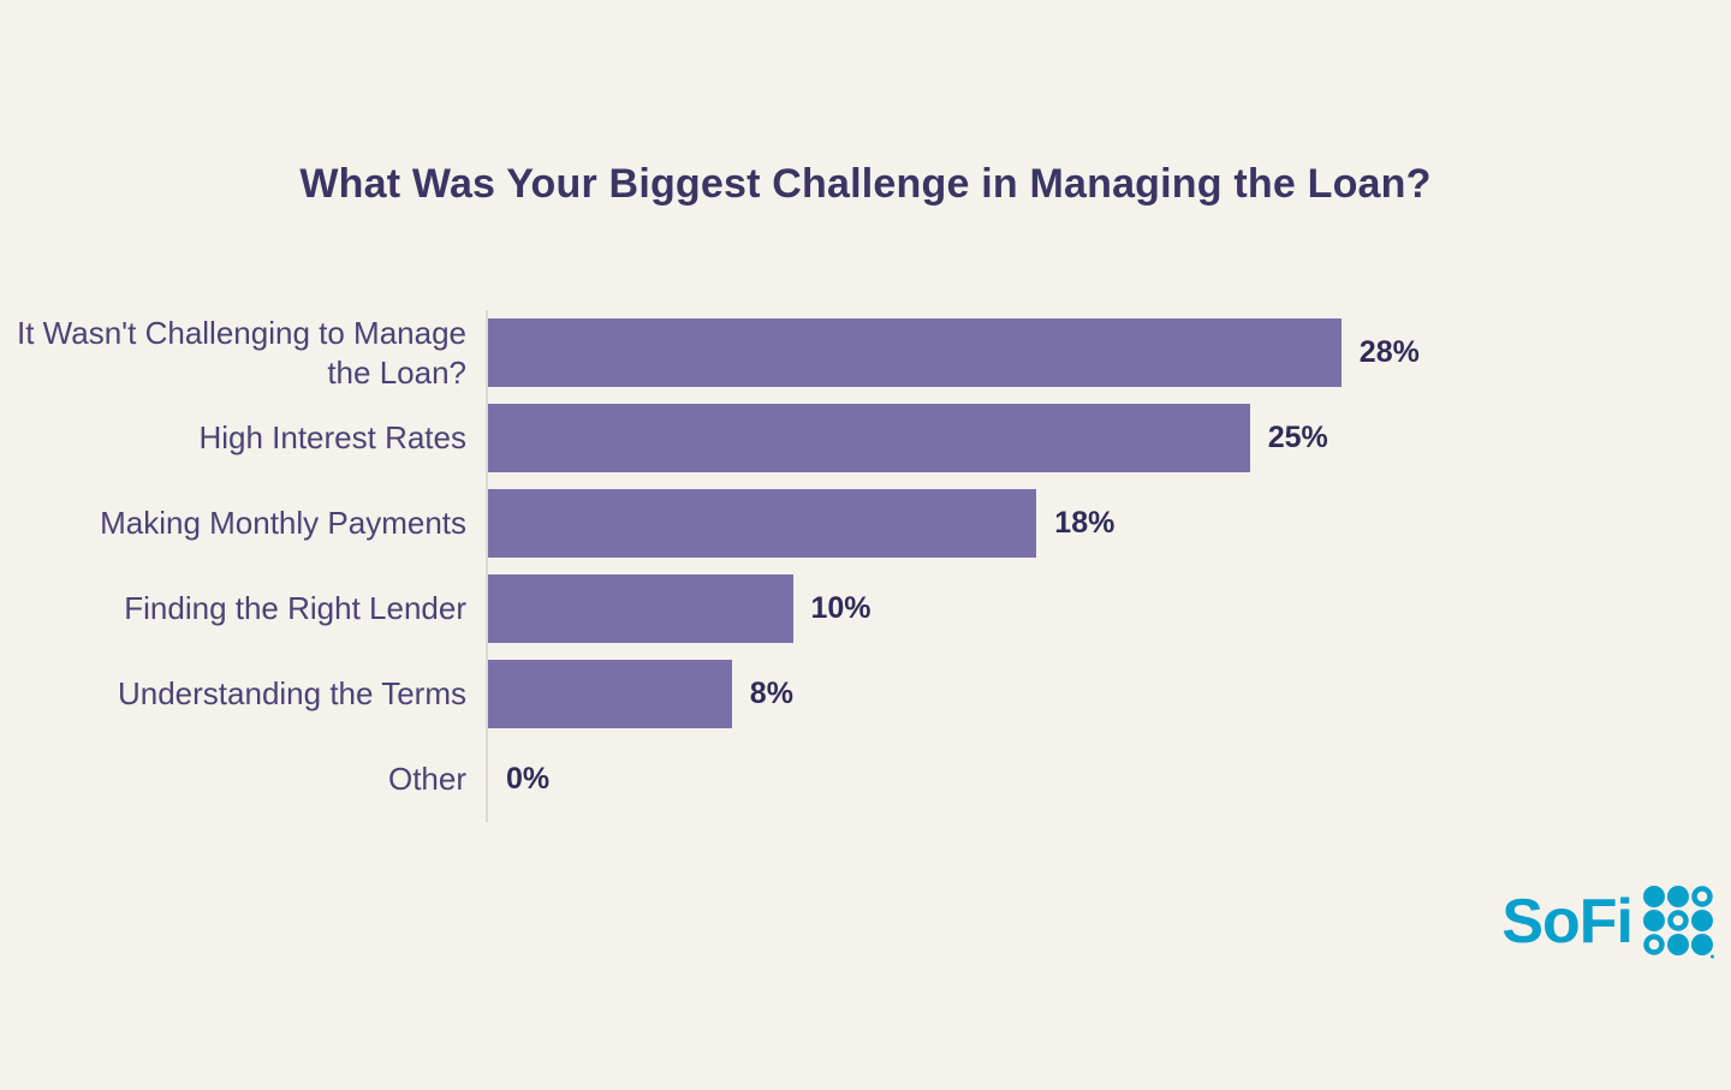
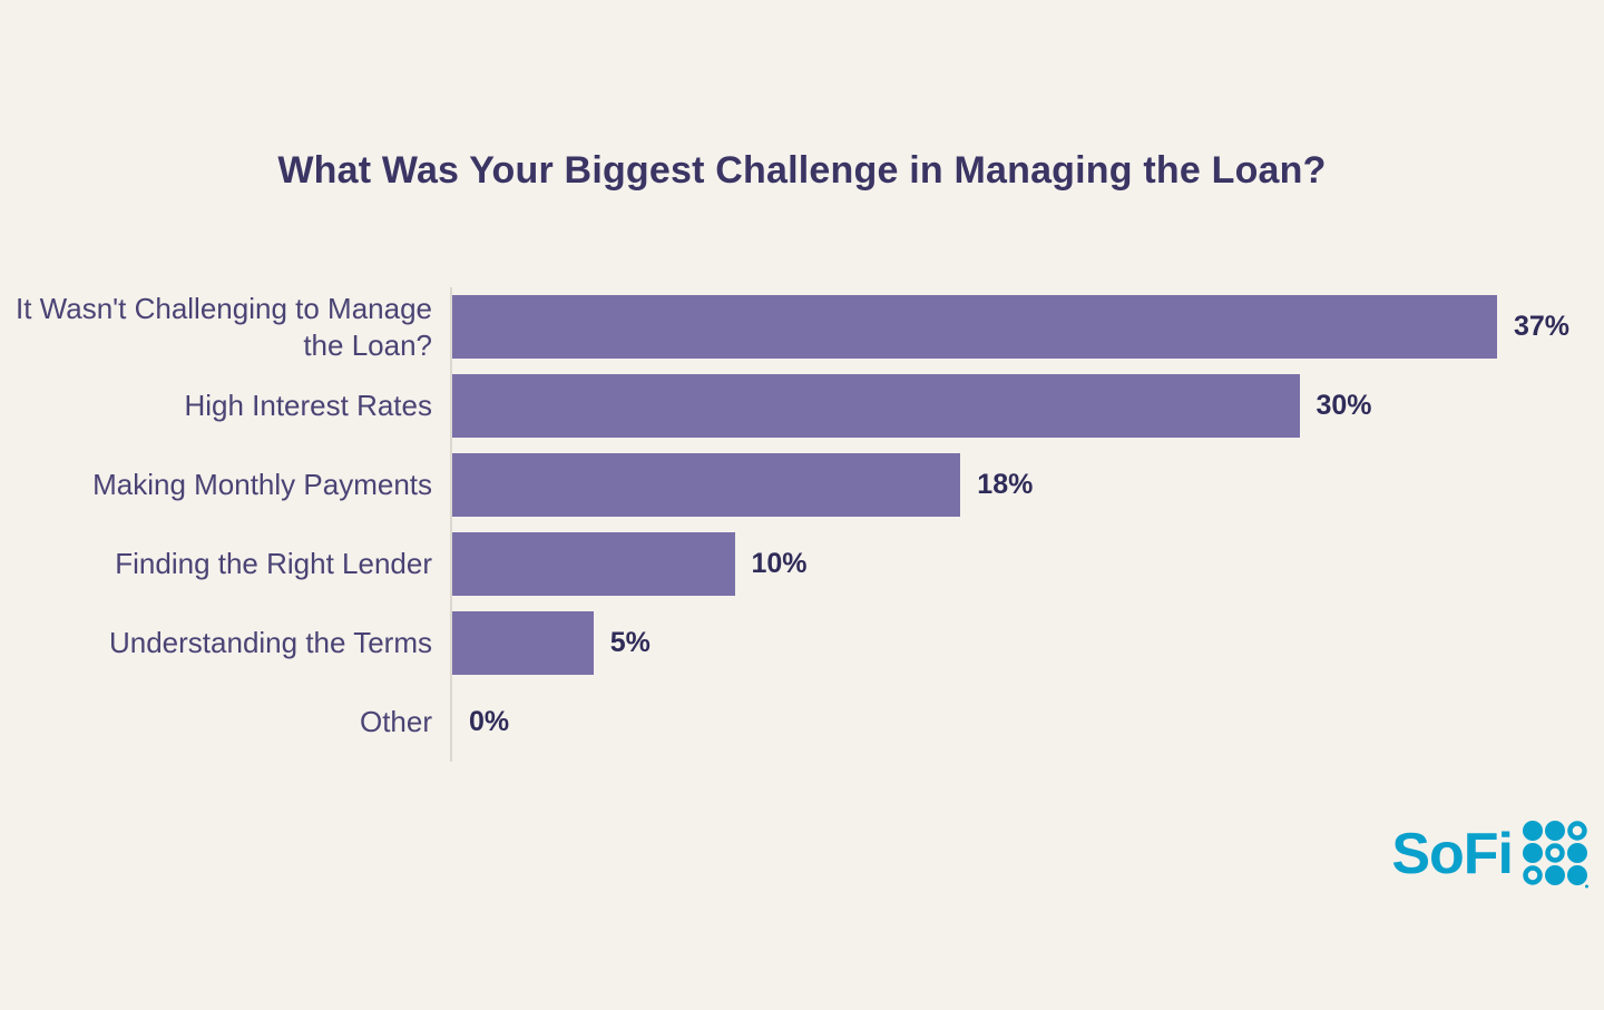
It Wasn't Challenging to Manage the Loan?: 28% -> 37%
High Interest Rates: 25% -> 30%
Understanding the Terms: 8% -> 5%
